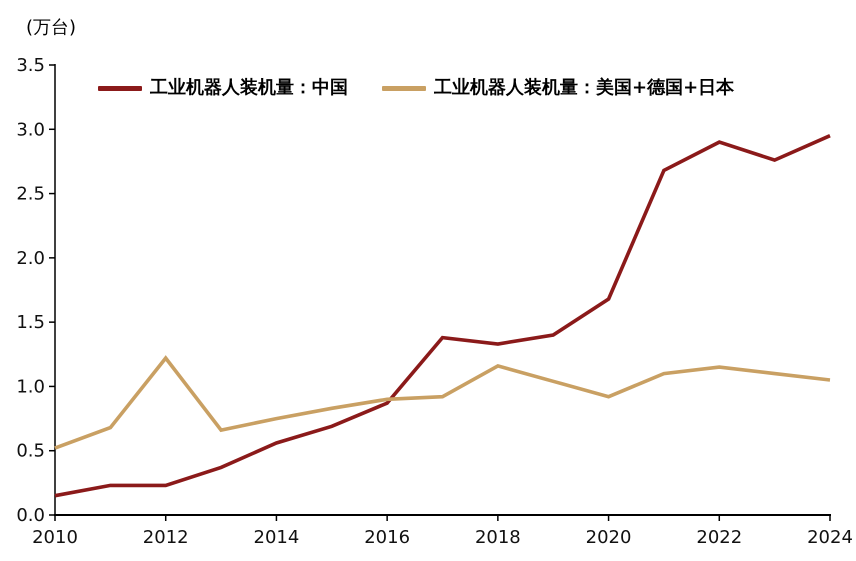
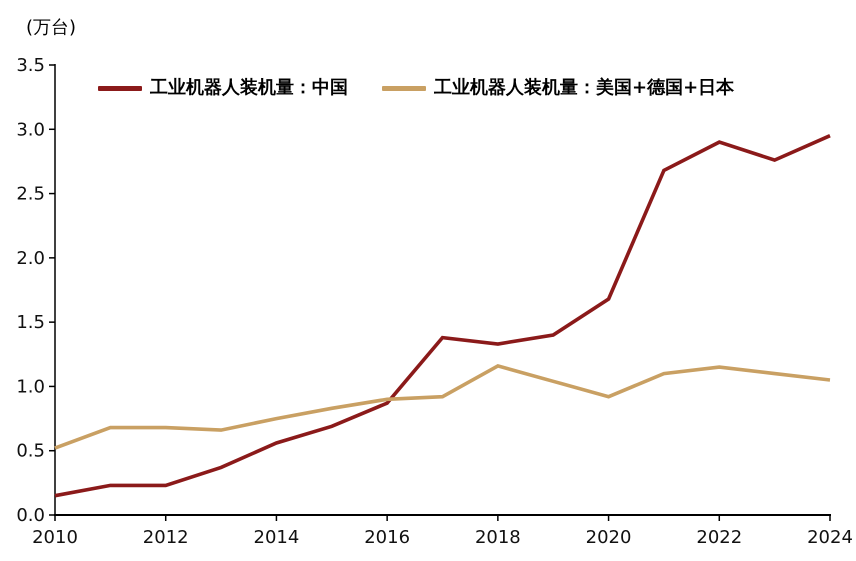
工业机器人装机量：美国+德国+日本/2012: 1.22 -> 0.68
